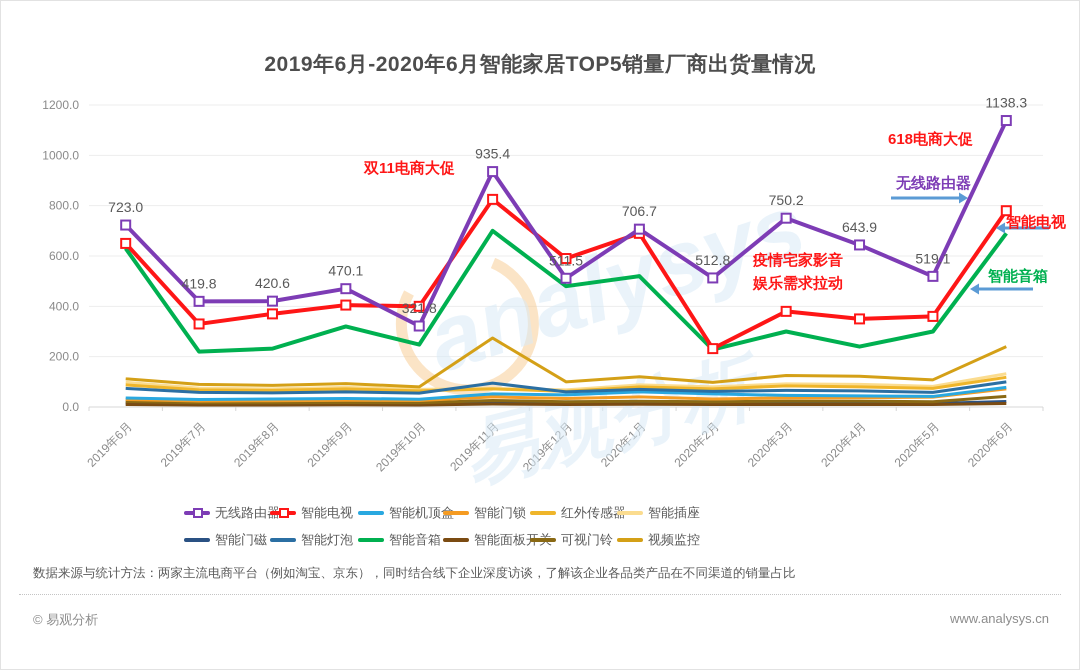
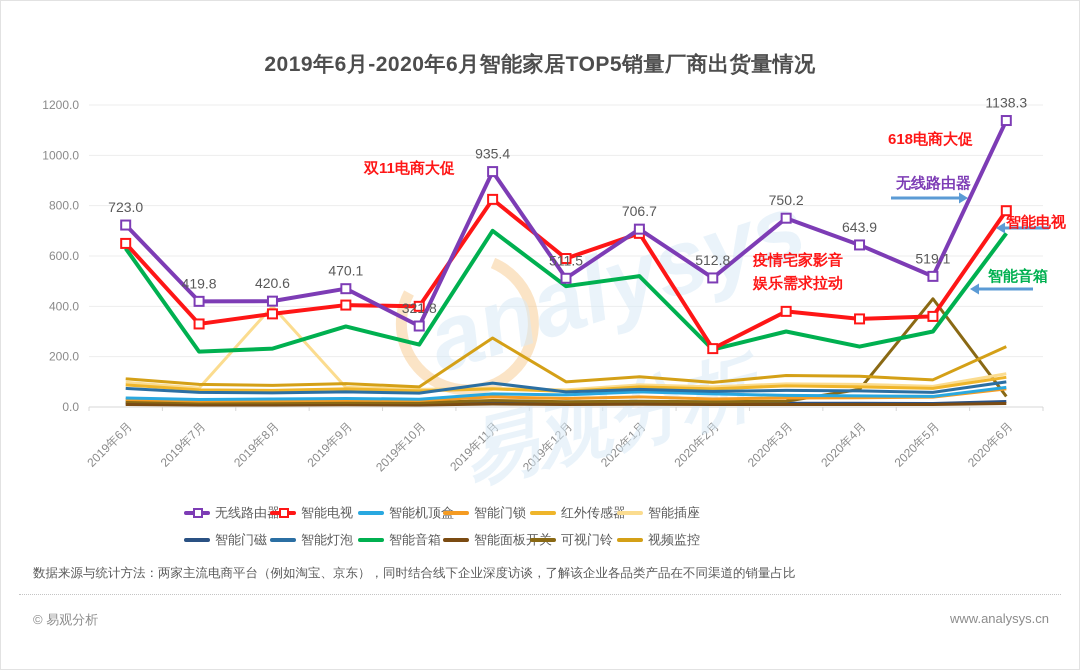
智能插座/2019年8月: 70 -> 400
可视门铃/2020年4月: 20 -> 70
可视门铃/2020年5月: 20 -> 430
